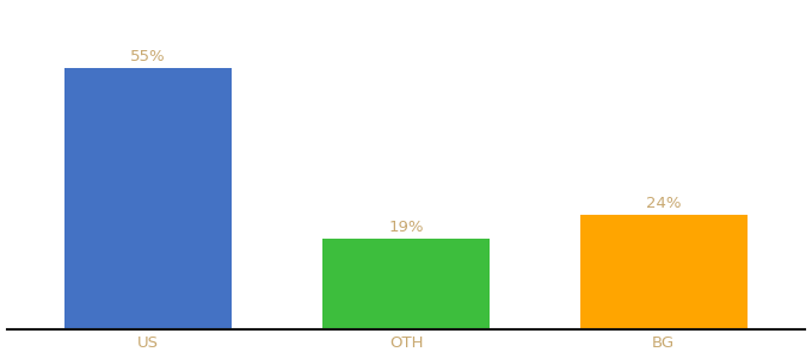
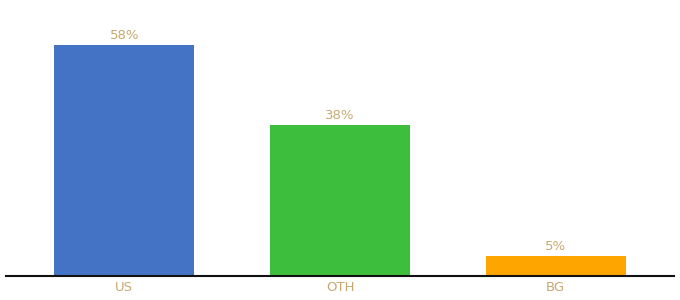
US: 55% -> 58%
OTH: 19% -> 38%
BG: 24% -> 5%
